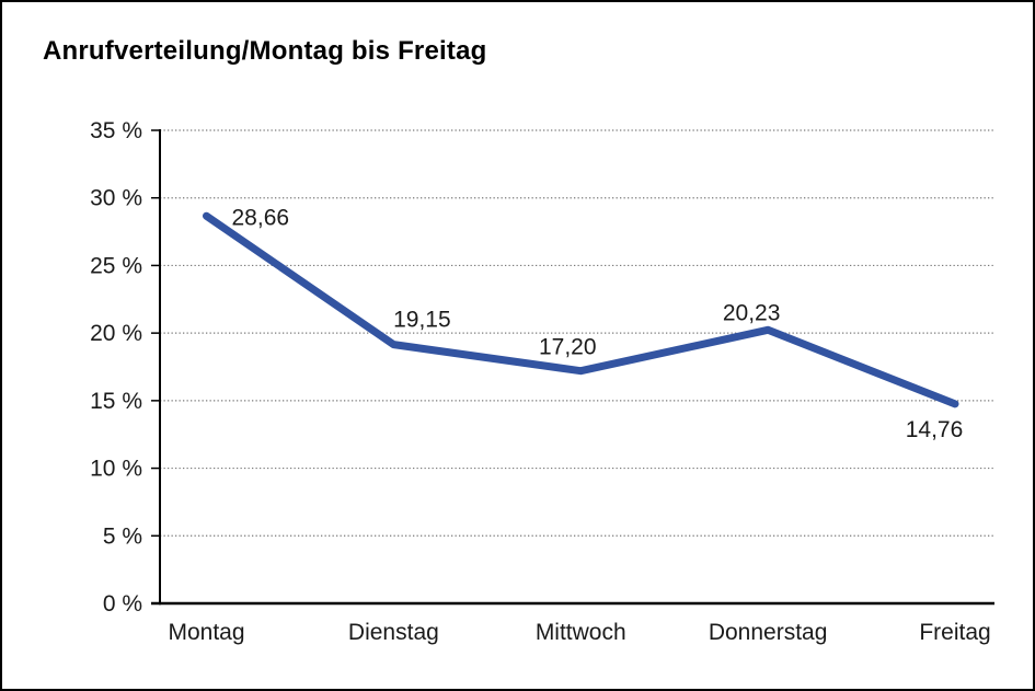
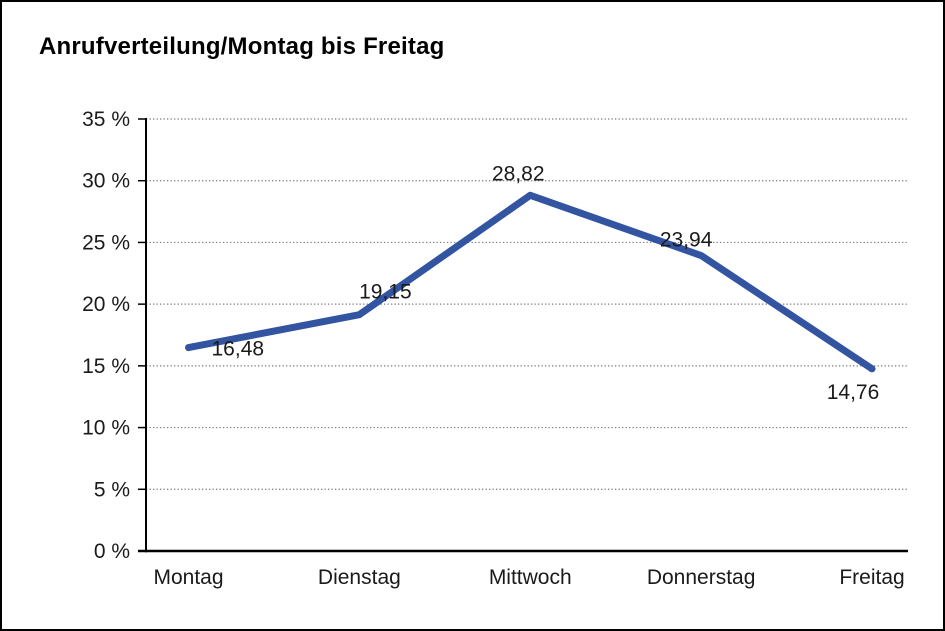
Montag: 28,66 -> 16,48
Mittwoch: 17,20 -> 28,82
Donnerstag: 20,23 -> 23,94
